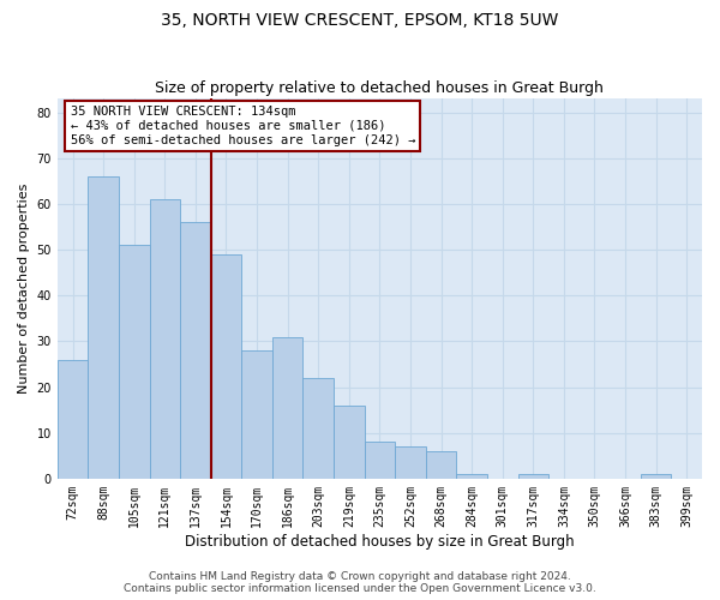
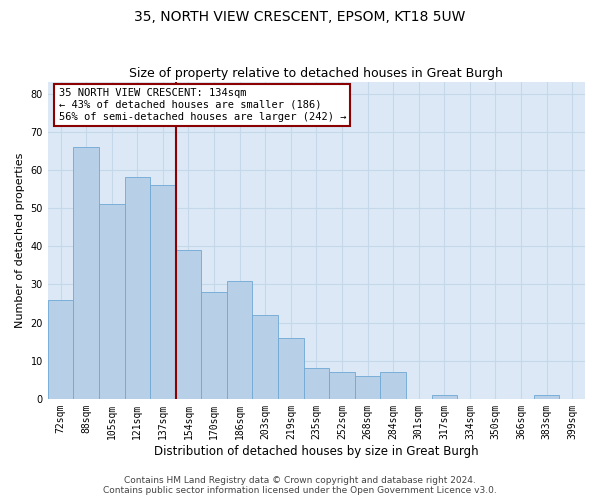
121sqm: 61 -> 58
154sqm: 49 -> 39
284sqm: 1 -> 7
